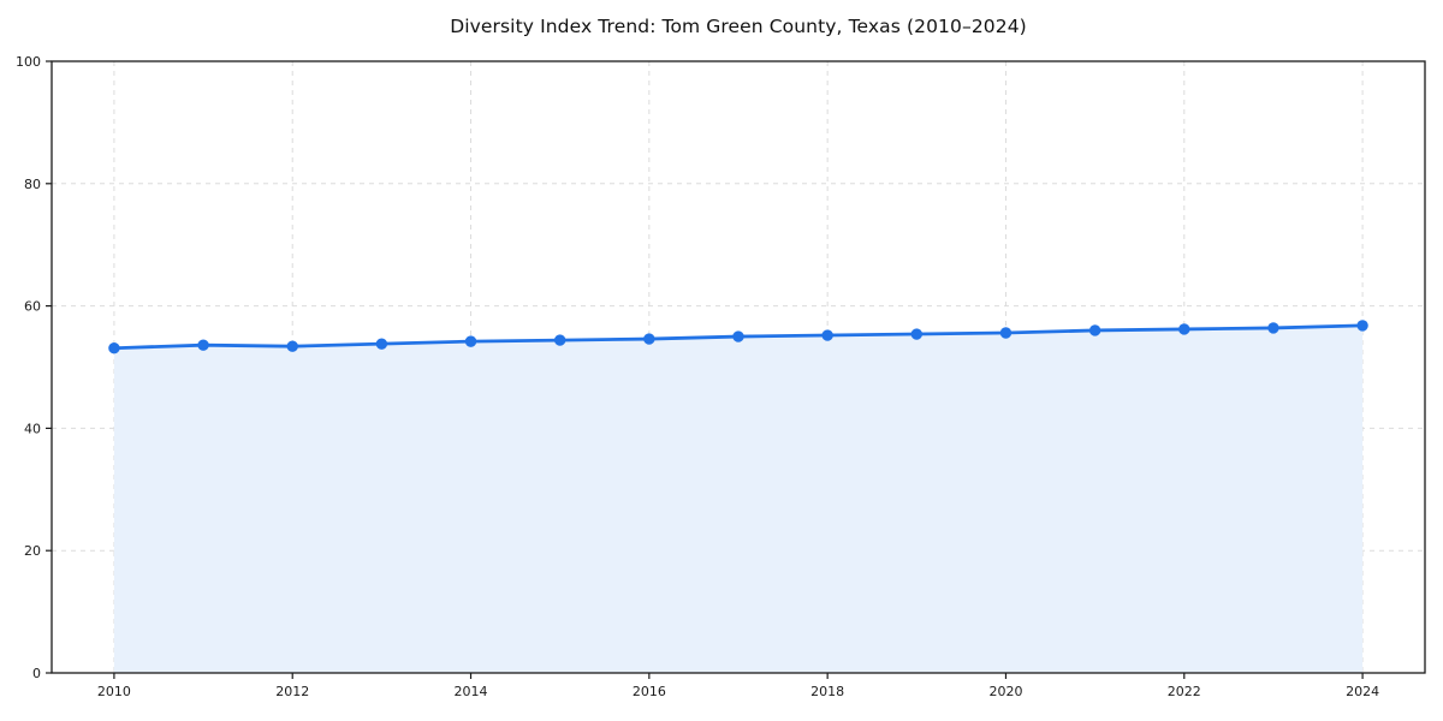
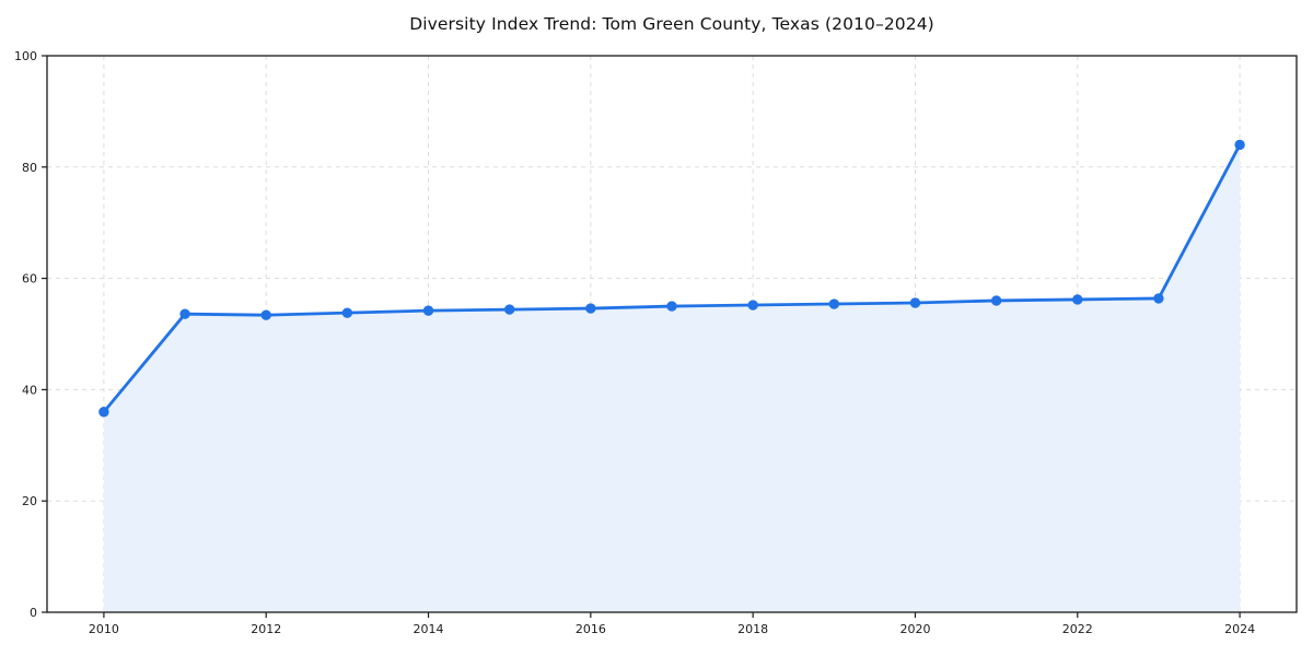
2010: 53 -> 36
2024: 57 -> 84
